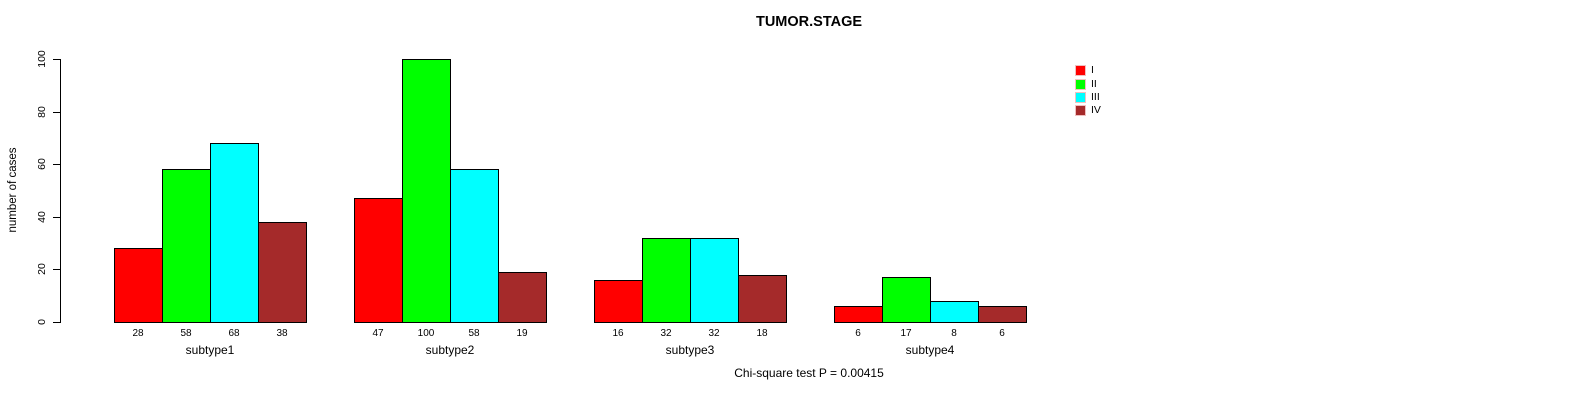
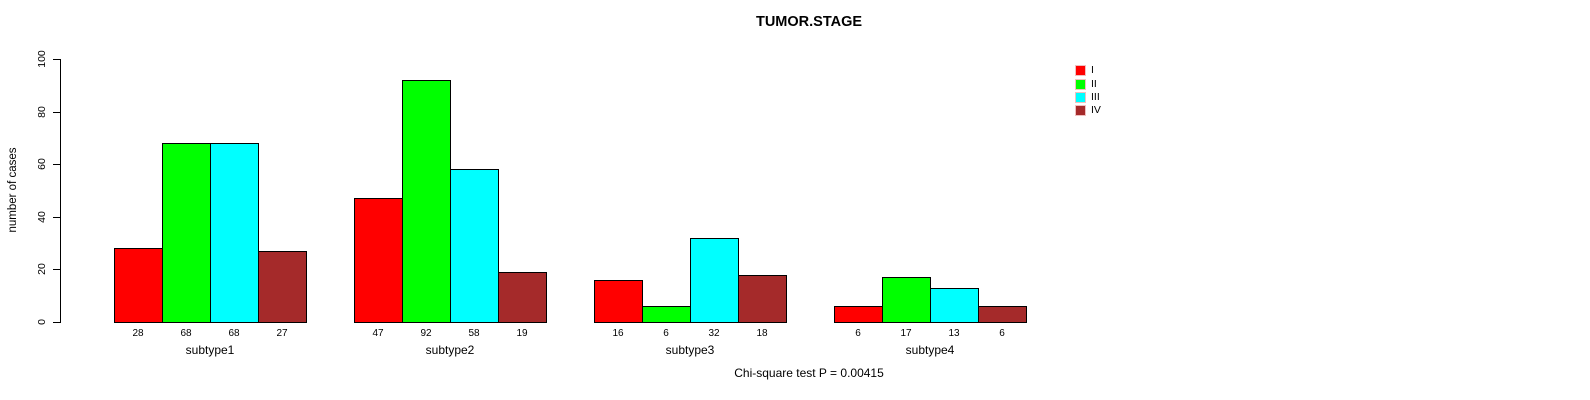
II/subtype1: 58 -> 68
IV/subtype1: 38 -> 27
II/subtype2: 100 -> 92
II/subtype3: 32 -> 6
III/subtype4: 8 -> 13
